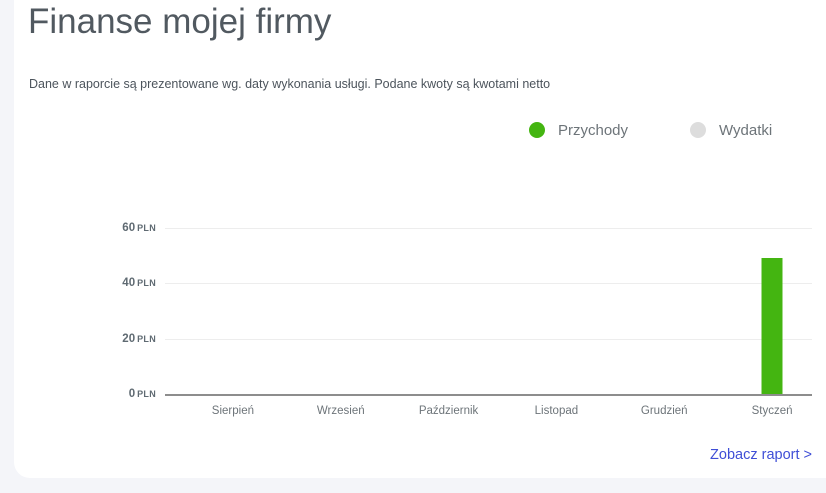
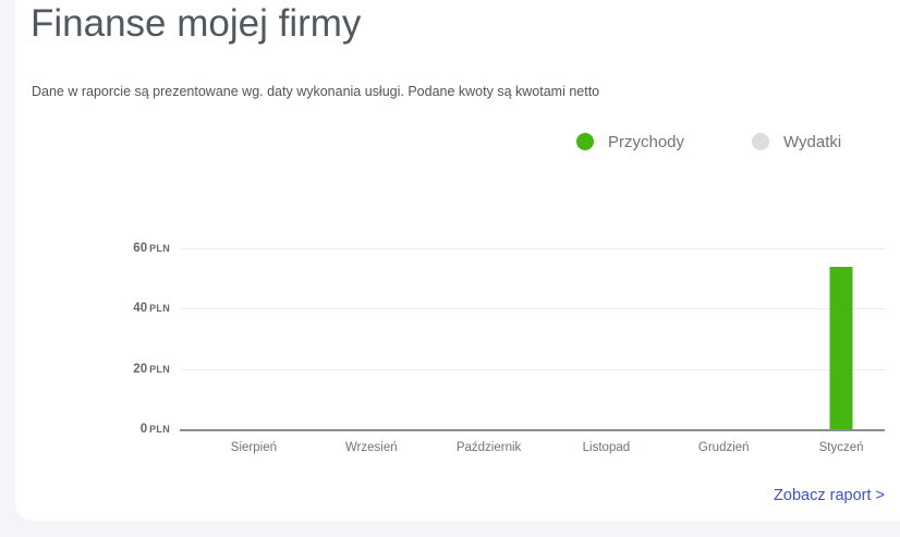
Przychody/Styczeń: 49 -> 54
